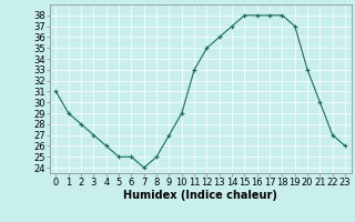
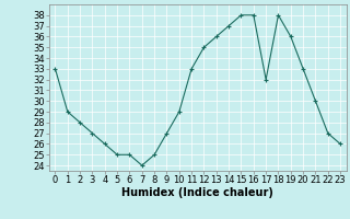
0: 31 -> 33
17: 38 -> 32
19: 37 -> 36
